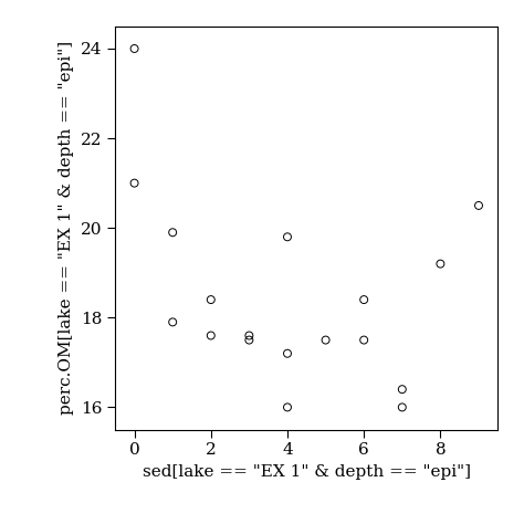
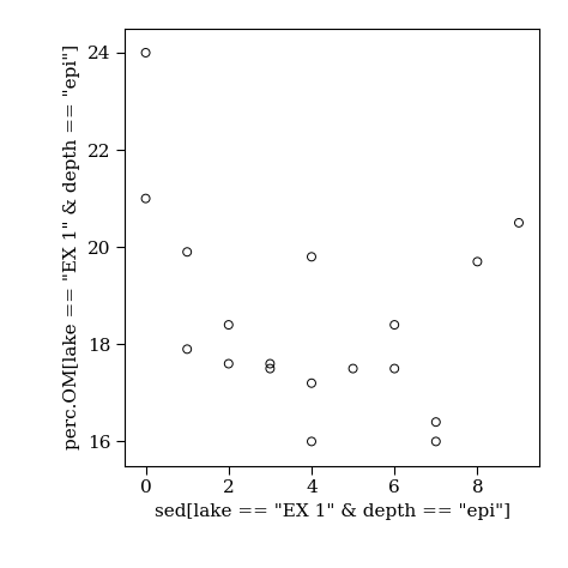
8: 19.2 -> 19.7
